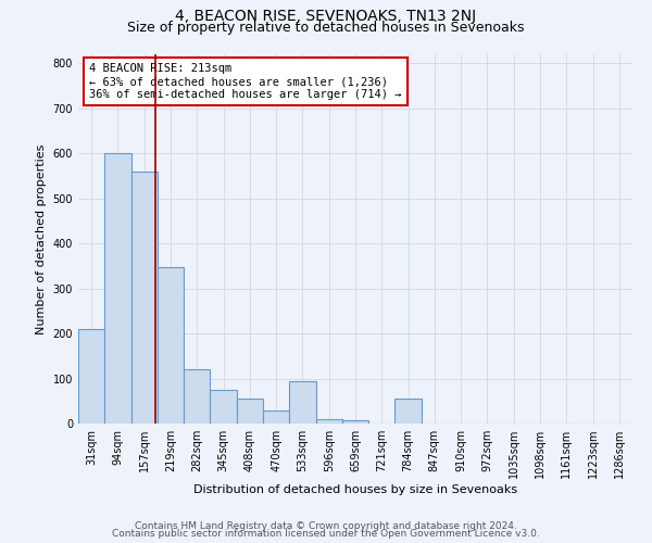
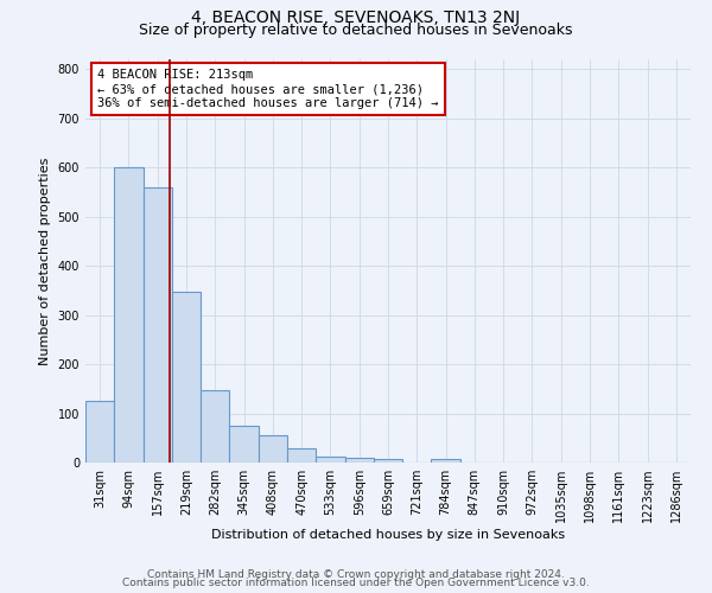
31sqm: 210 -> 125
282sqm: 120 -> 148
533sqm: 95 -> 12
784sqm: 55 -> 7
